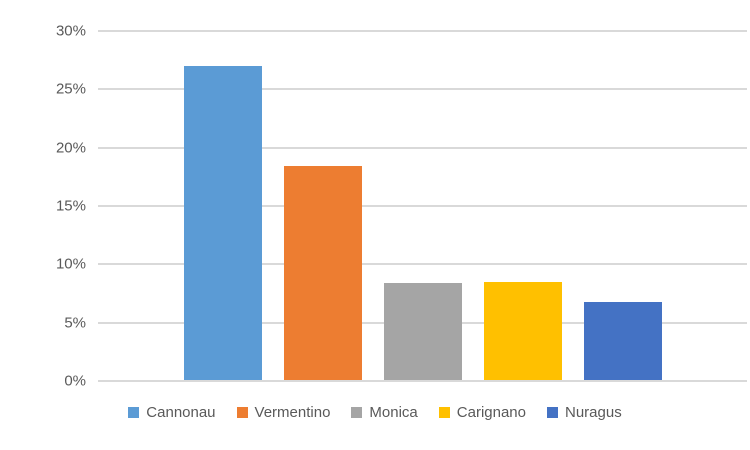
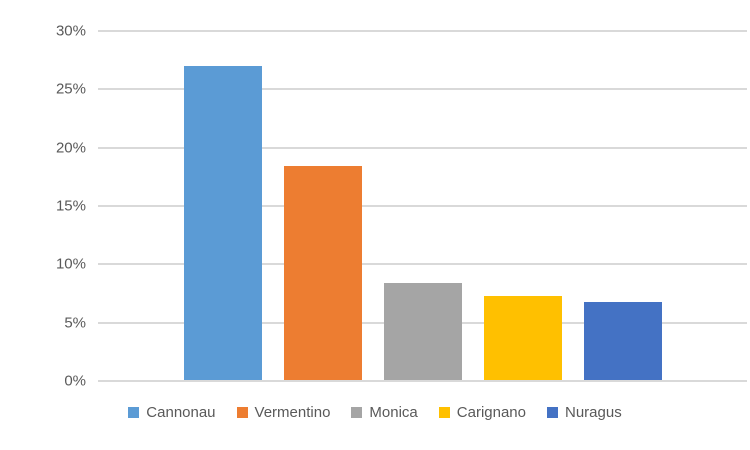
Carignano: 8.4% -> 7.2%
